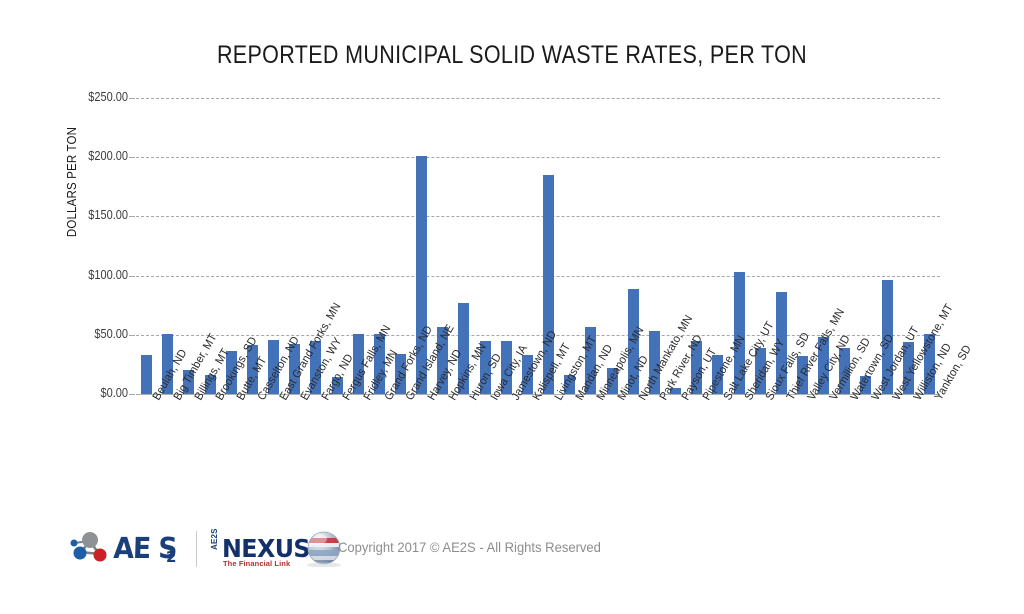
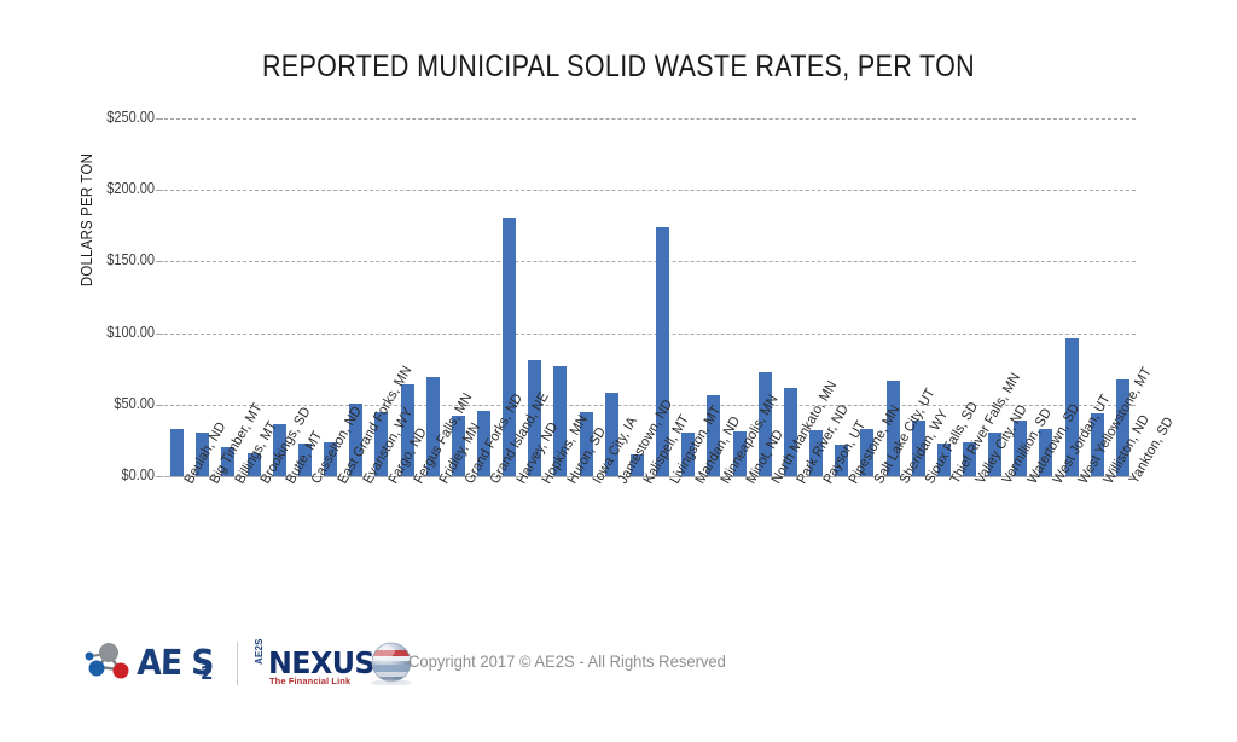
Big Timber, MT: $51 -> $30
Casselton, ND: $41 -> $23
East Grand Forks, MN: $46 -> $24
Evanston, WY: $42 -> $51
Fergus Falls, MN: $14 -> $64
Fridley, MN: $51 -> $69
Grand Forks, ND: $51 -> $42
Grand Island, NE: $34 -> $46
Harvey, ND: $201 -> $181
Hopkins, MN: $57 -> $81
Jamestown, ND: $45 -> $58
Kalispell, MT: $33 -> $15
Livingston, MT: $185 -> $174
Mandan, ND: $16 -> $30
Minot, ND: $22 -> $31
North Mankato, MN: $89 -> $73
Park River, ND: $53 -> $62
Payson, UT: $5 -> $32
Pipestone, MN: $45 -> $22
Sheridan, WY: $103 -> $67
Thief River Falls, MN: $86 -> $23
Valley City, ND: $32 -> $24
Vermillion, SD: $48 -> $30
West Jordan, UT: $15 -> $33
Yankton, SD: $51 -> $68
